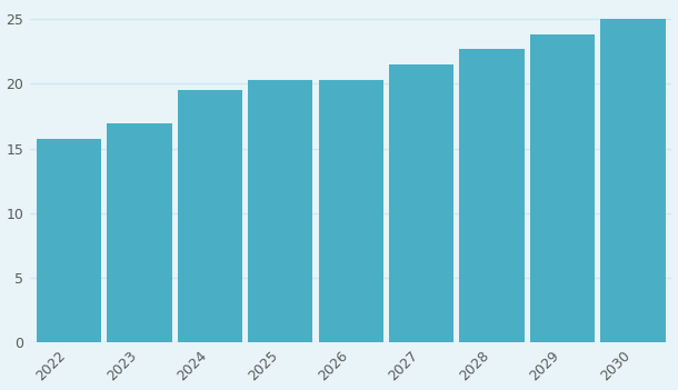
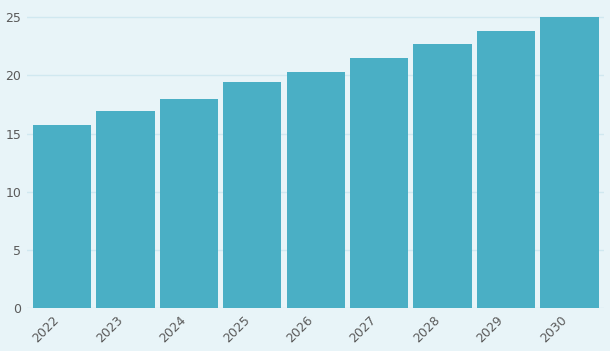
2024: 19.5 -> 18.0
2025: 20.3 -> 19.4
